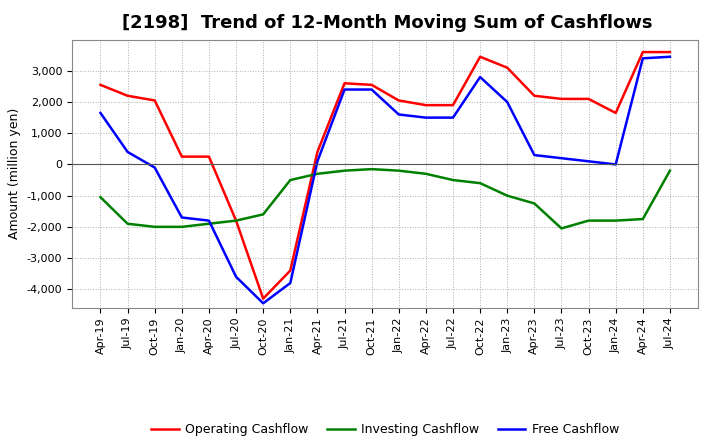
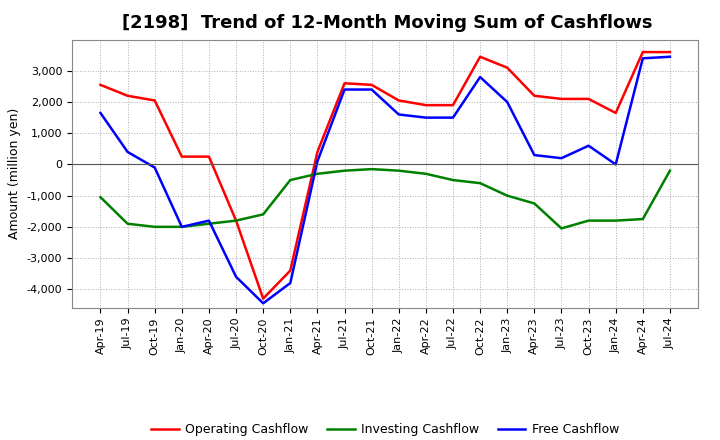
Free Cashflow/Jan-20: -1,700 -> -2,000
Free Cashflow/Oct-23: 100 -> 600
